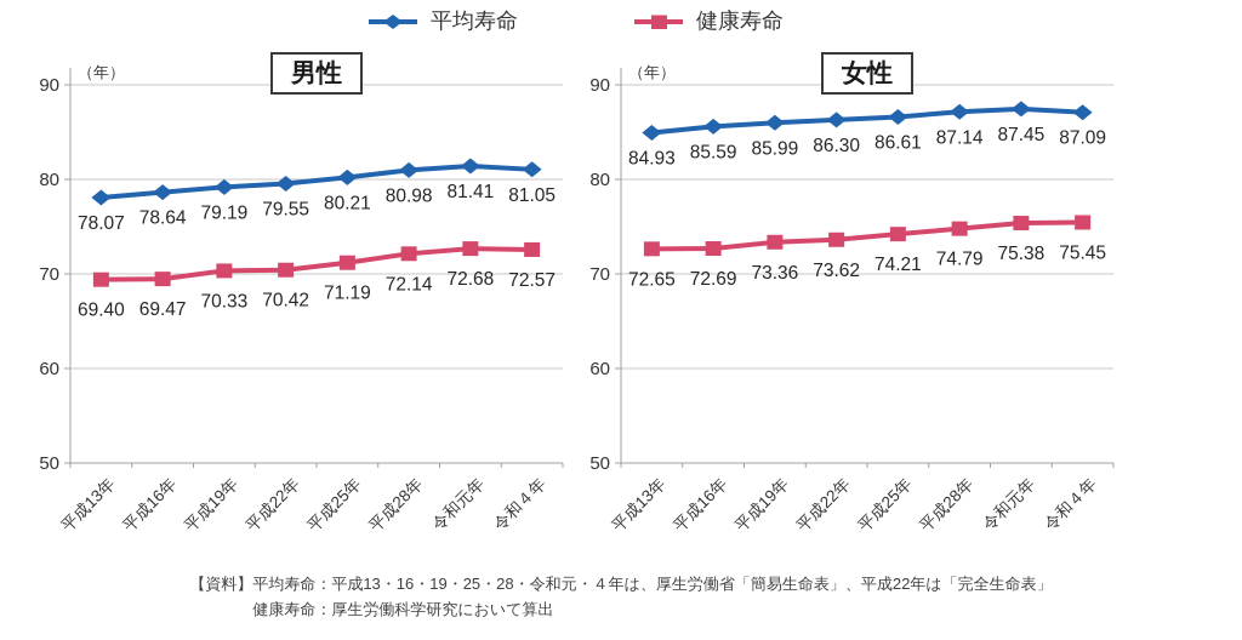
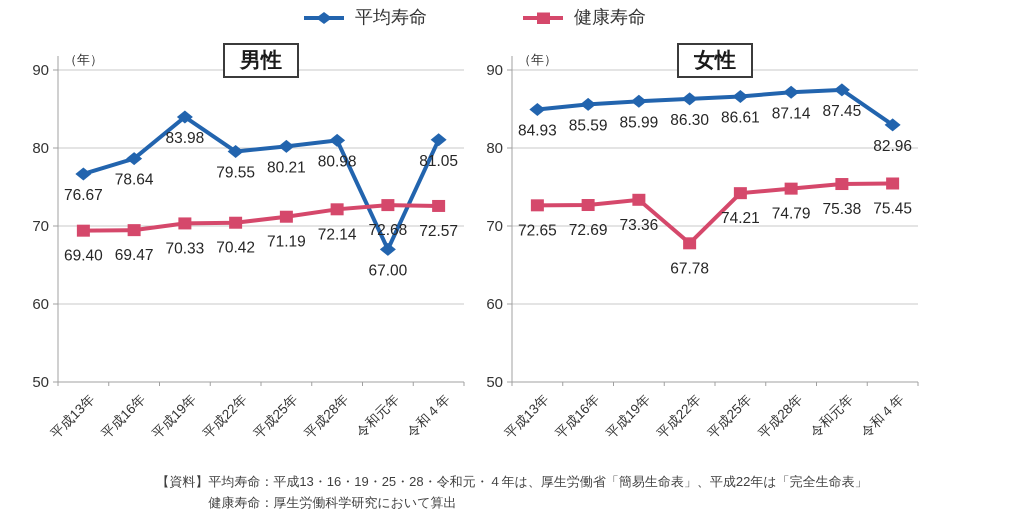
男性/平均寿命/平成13年: 78.07 -> 76.67
男性/平均寿命/平成19年: 79.19 -> 83.98
男性/平均寿命/令和元年: 81.41 -> 67.00
女性/健康寿命/平成22年: 73.62 -> 67.78
女性/平均寿命/令和４年: 87.09 -> 82.96
